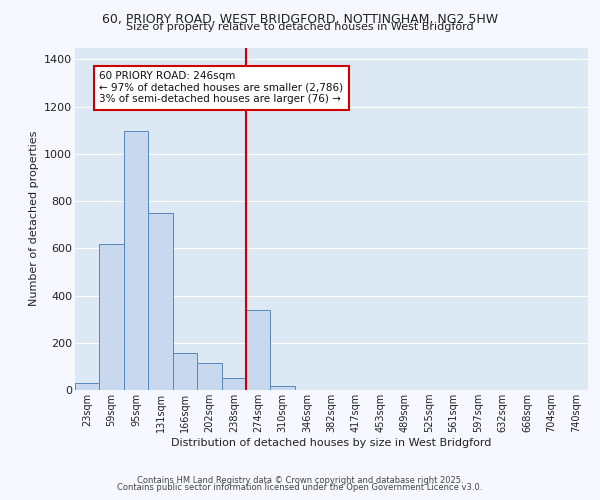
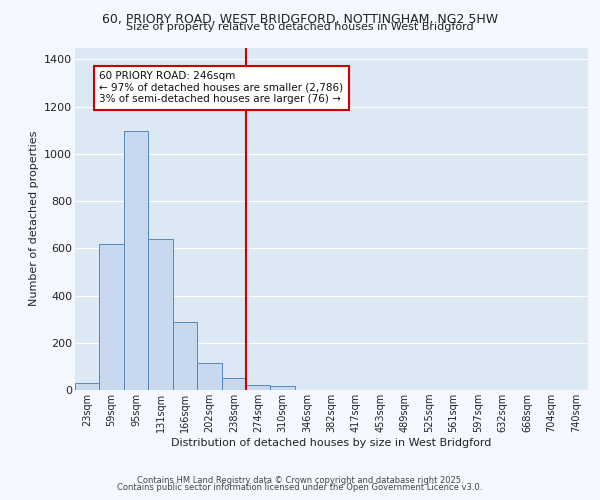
131sqm: 750 -> 640
166sqm: 155 -> 290
274sqm: 340 -> 20
